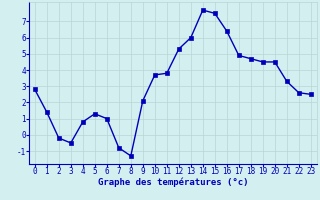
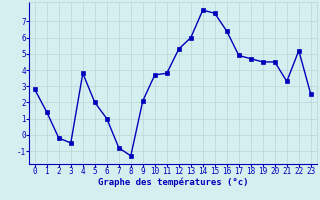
4: 0.8 -> 3.8
5: 1.3 -> 2.0
22: 2.6 -> 5.2
